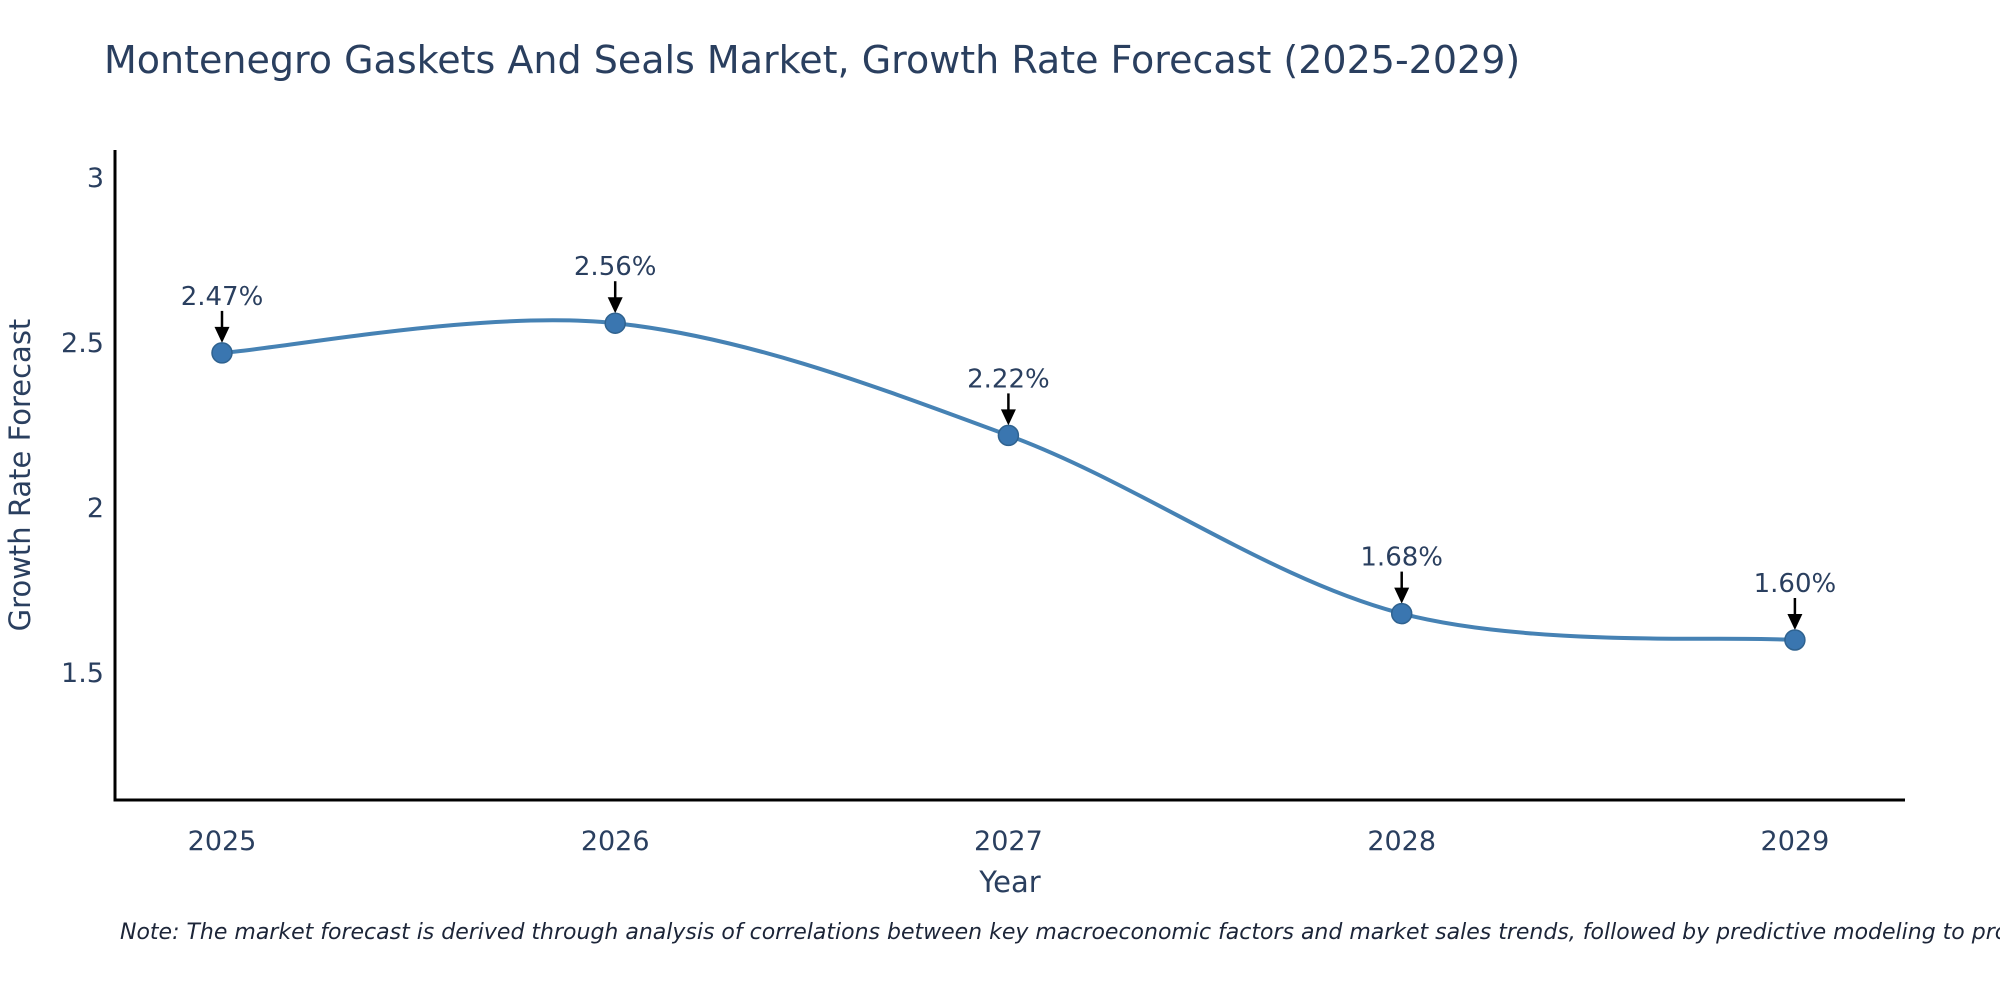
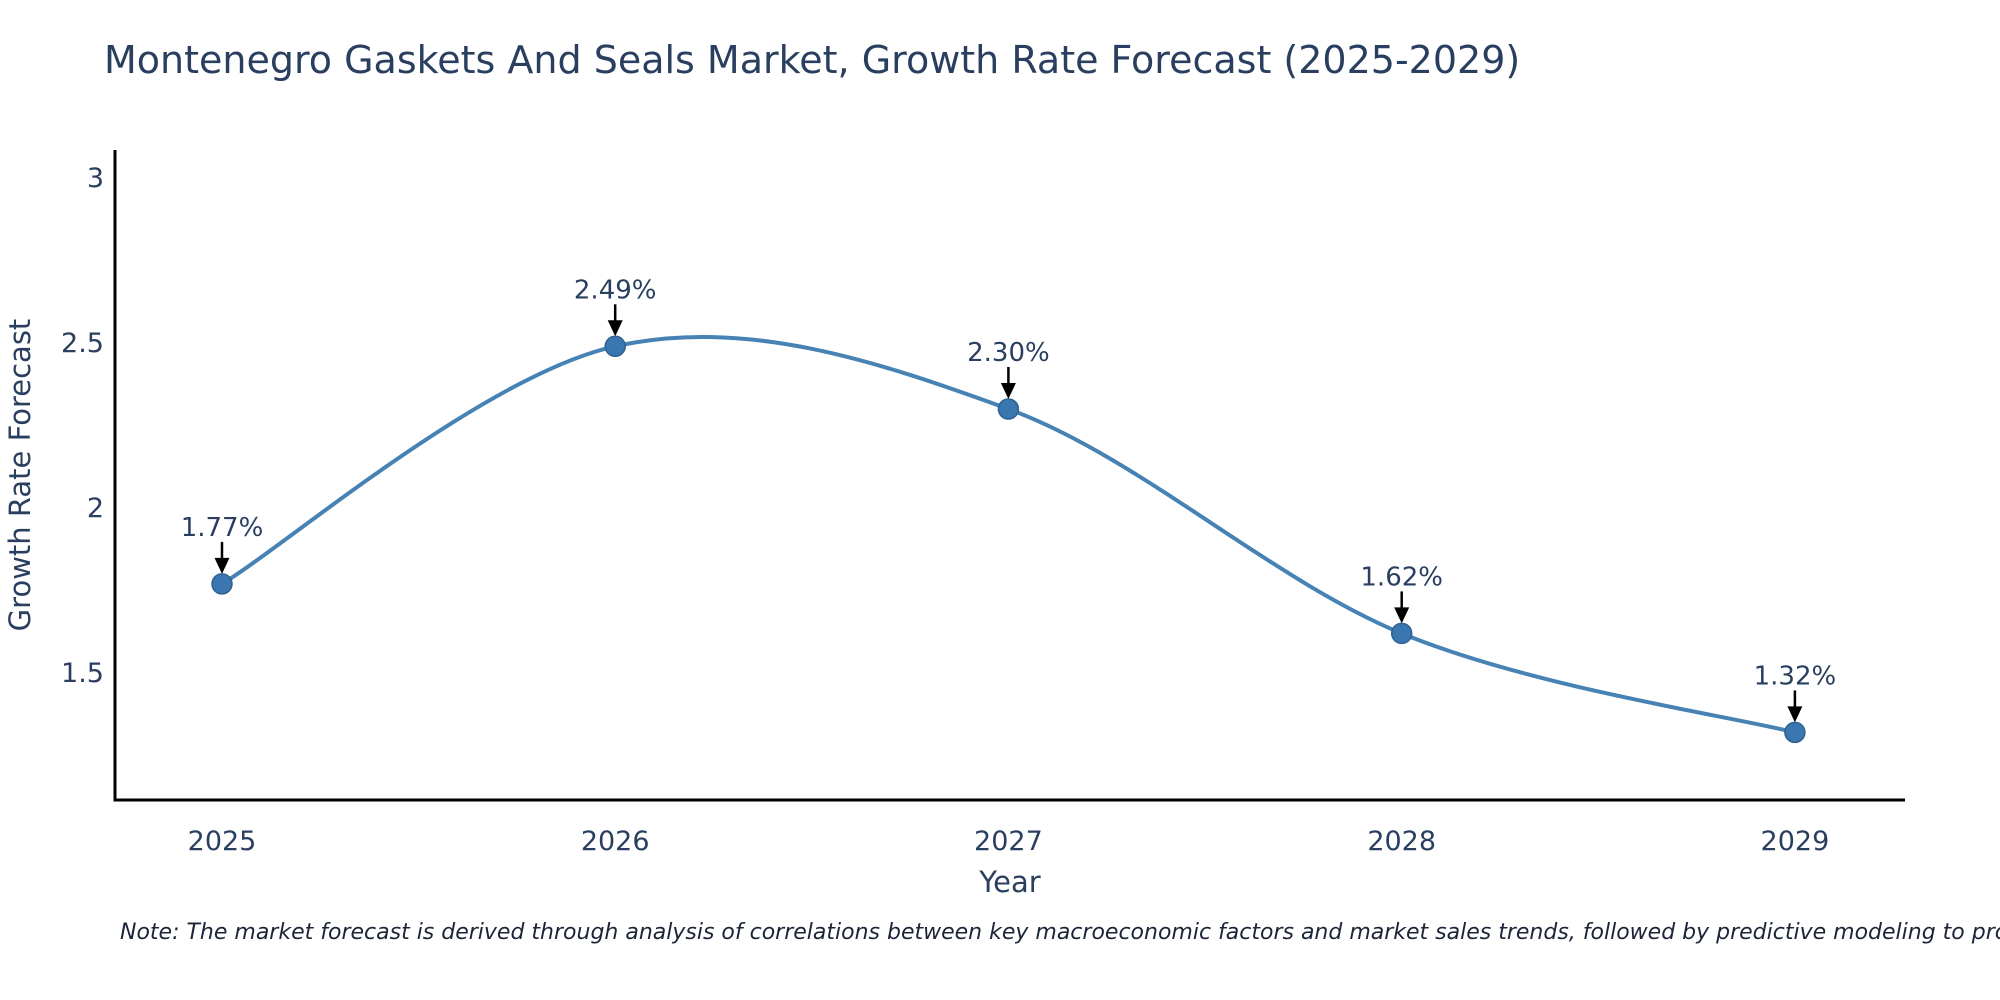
2025: 2.47% -> 1.77%
2026: 2.56% -> 2.49%
2027: 2.22% -> 2.30%
2028: 1.68% -> 1.62%
2029: 1.60% -> 1.32%
